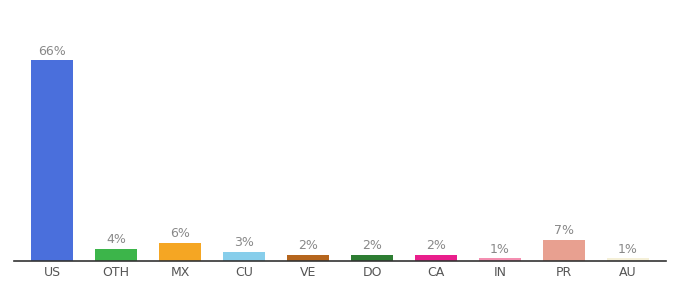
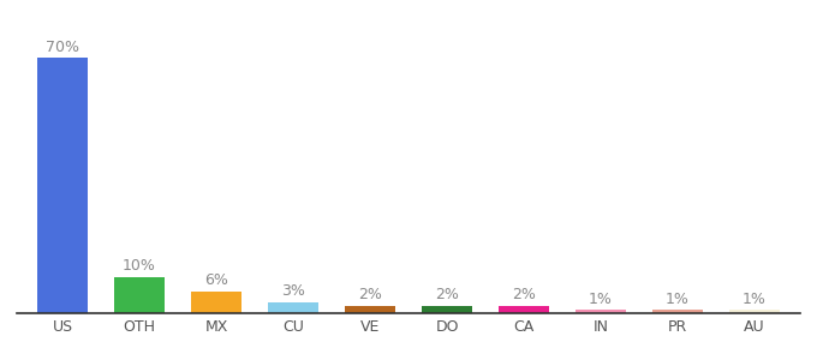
US: 66% -> 70%
OTH: 4% -> 10%
PR: 7% -> 1%
